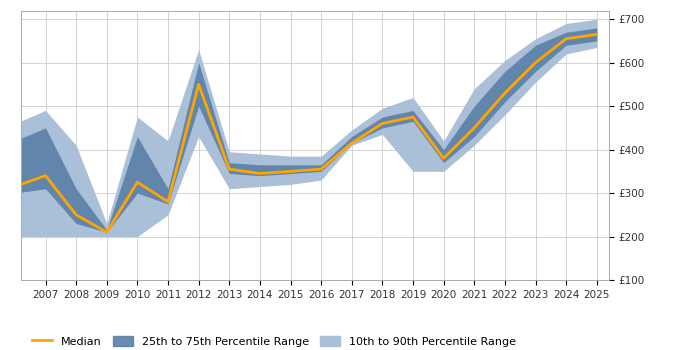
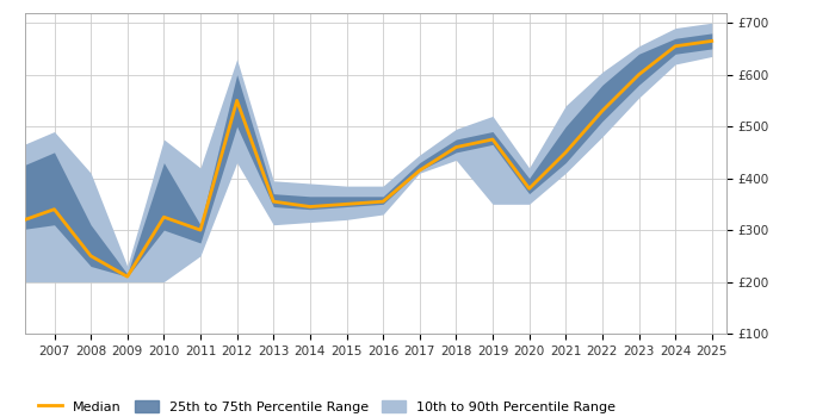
Median/2011: £280 -> £300
